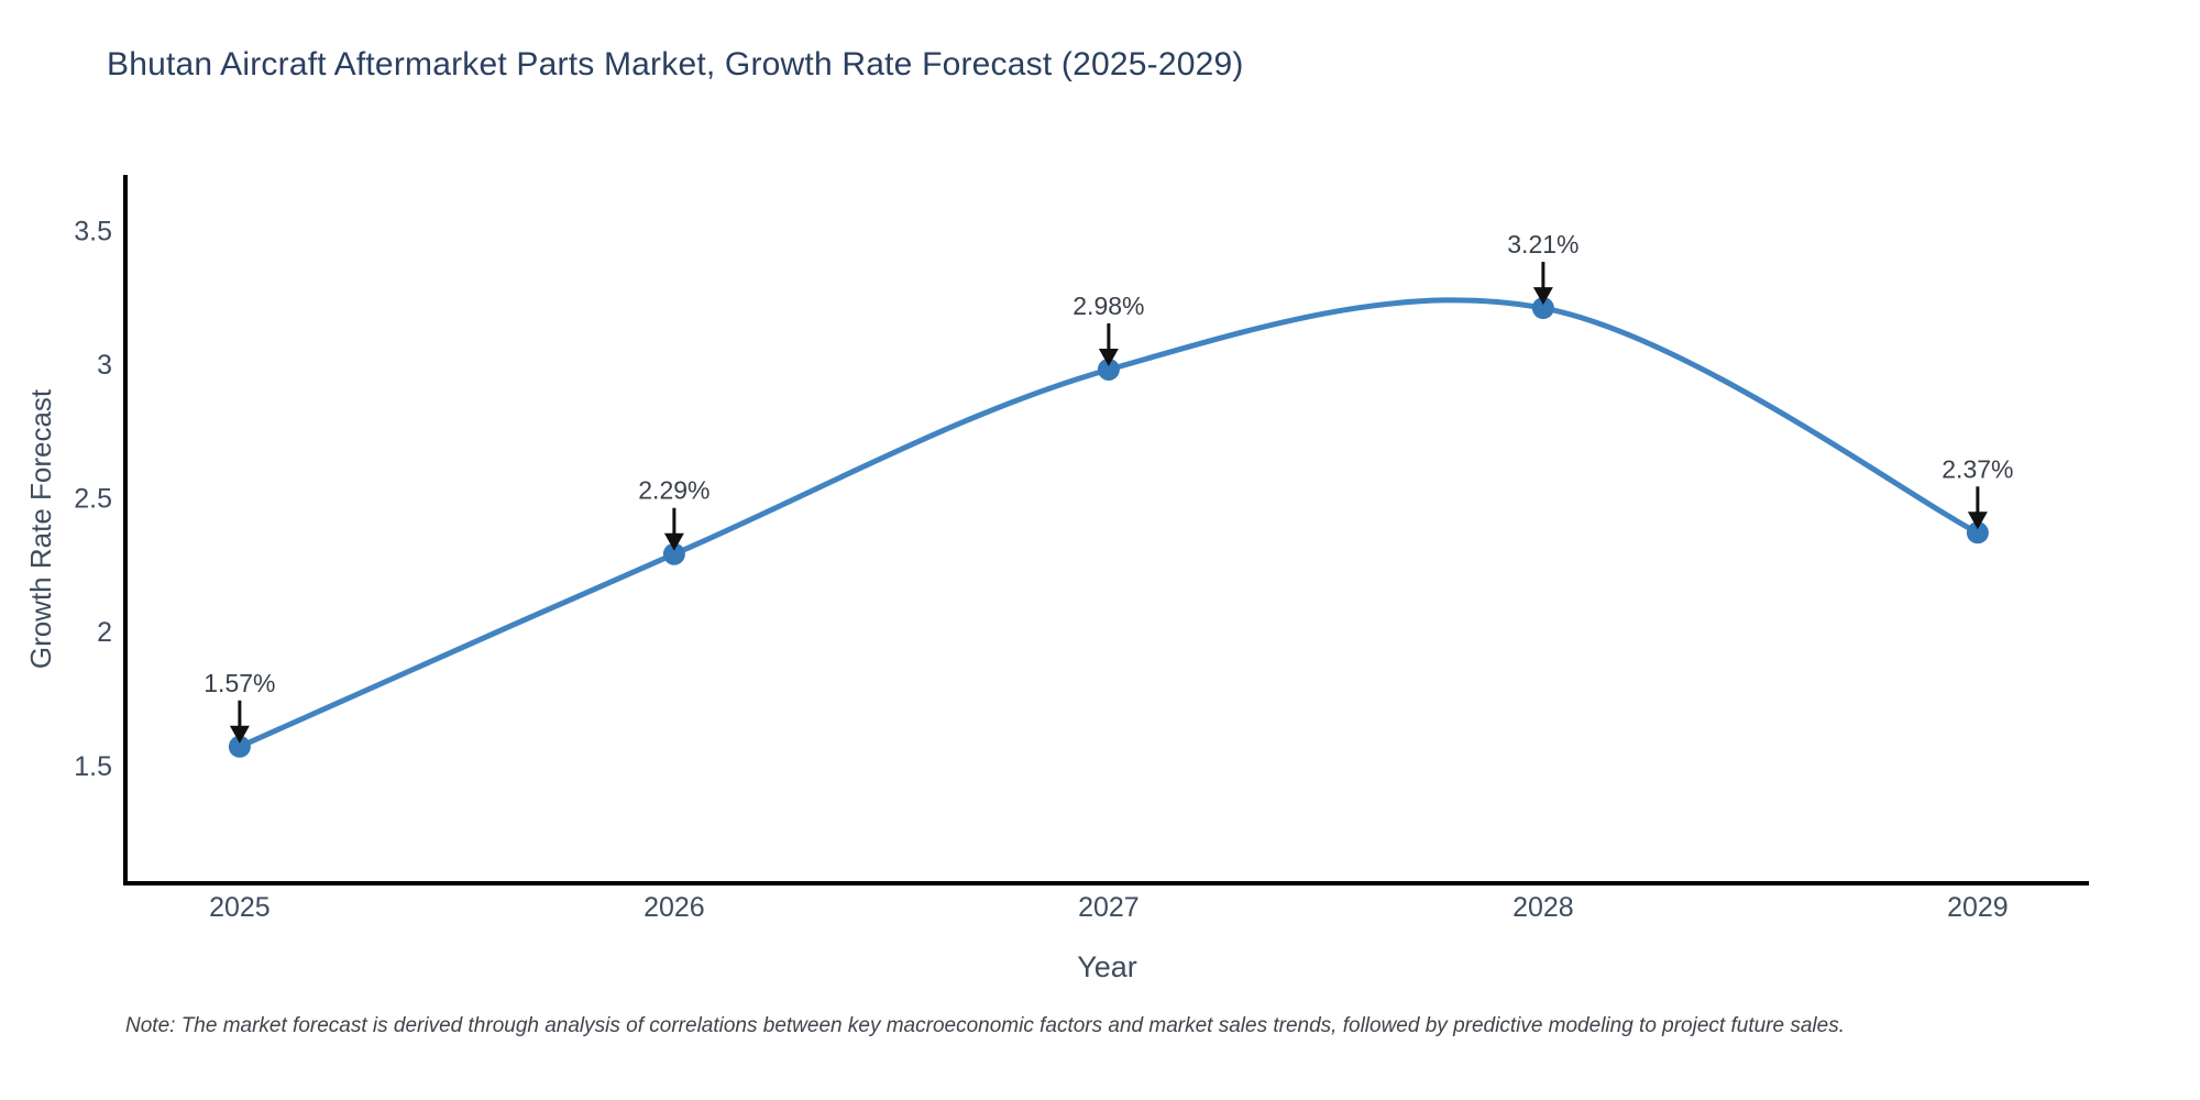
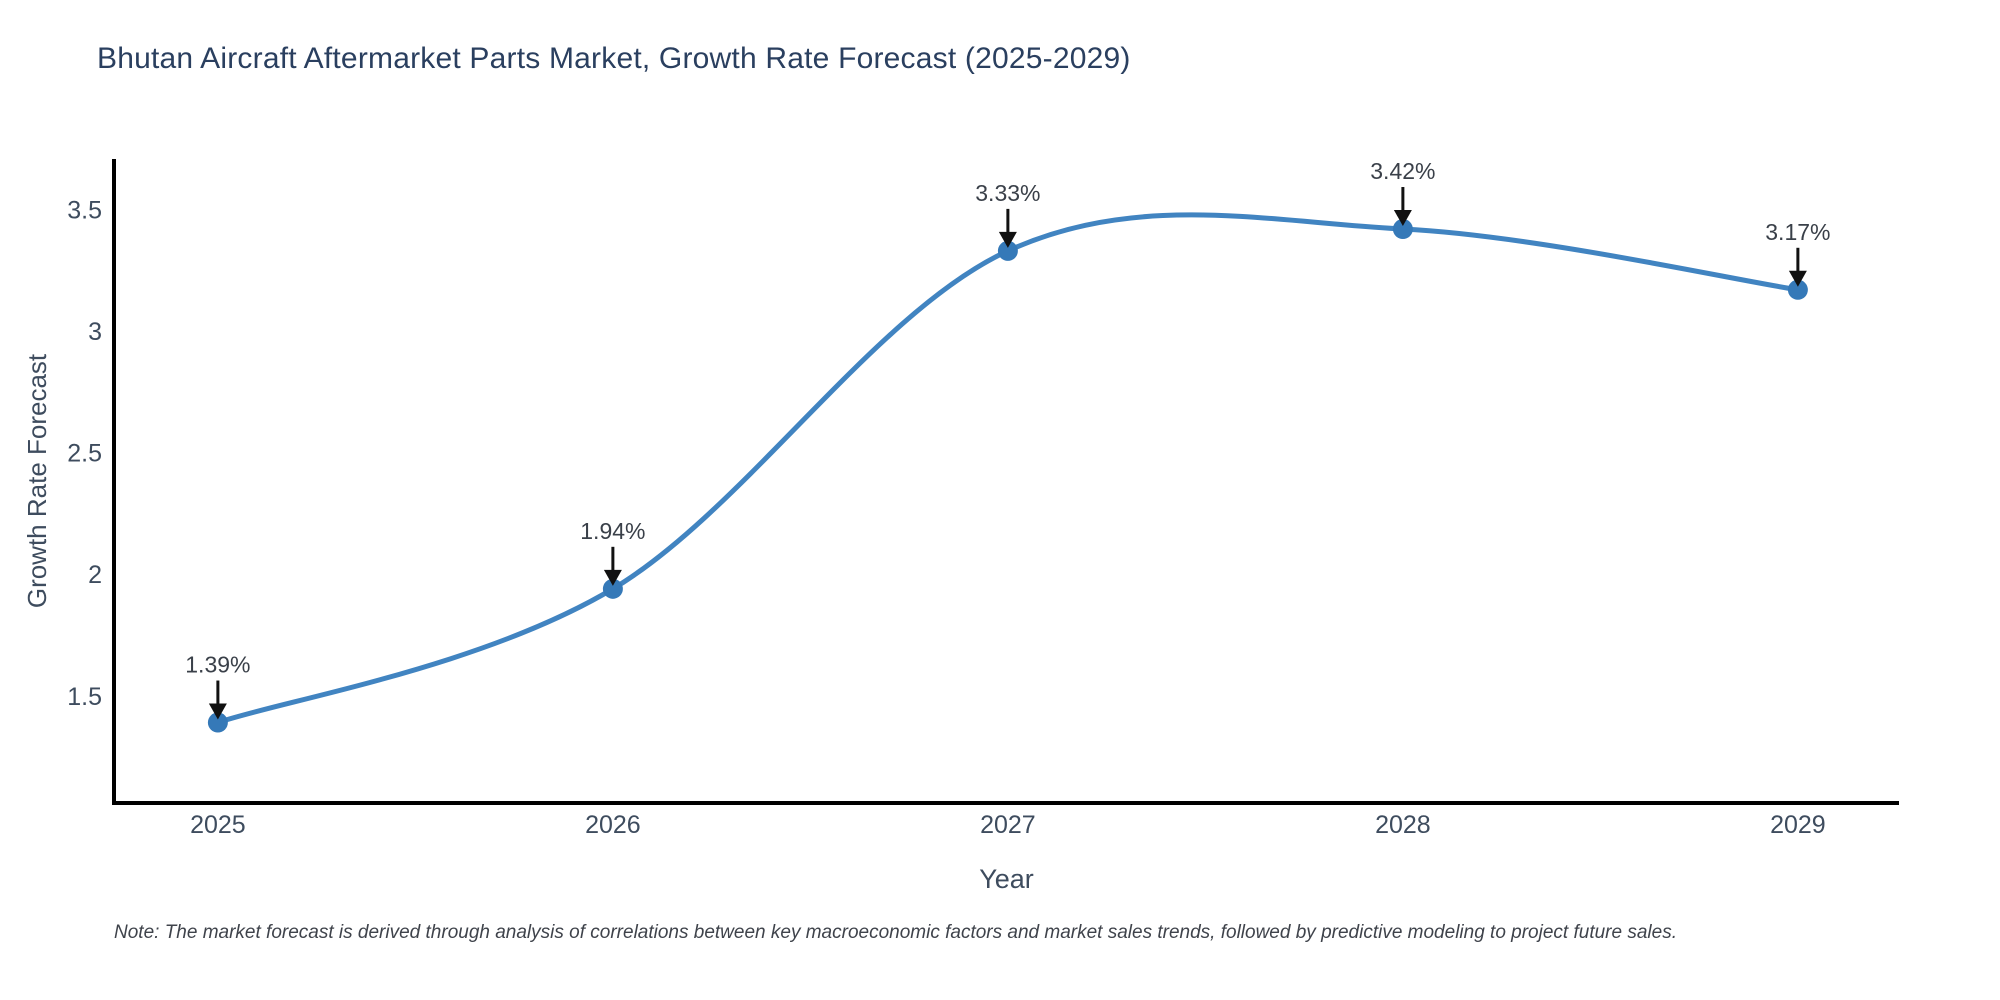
2025: 1.57% -> 1.39%
2026: 2.29% -> 1.94%
2027: 2.98% -> 3.33%
2028: 3.21% -> 3.42%
2029: 2.37% -> 3.17%
